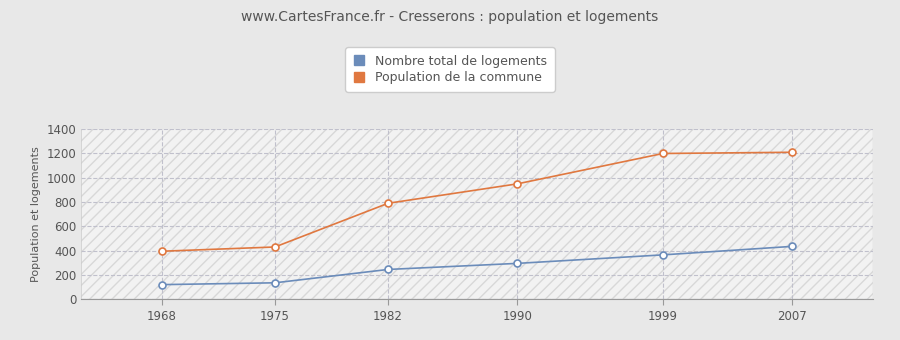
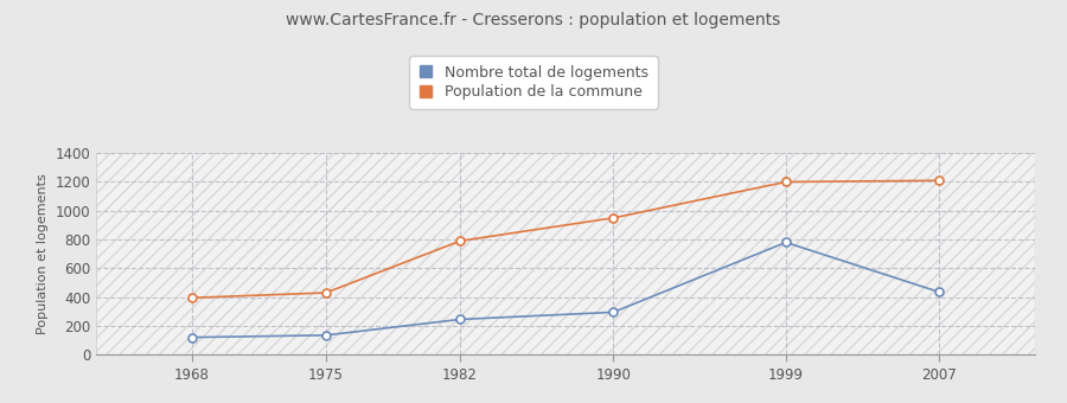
Nombre total de logements/1999: 360 -> 780
